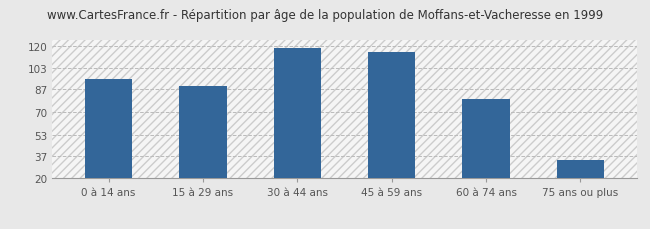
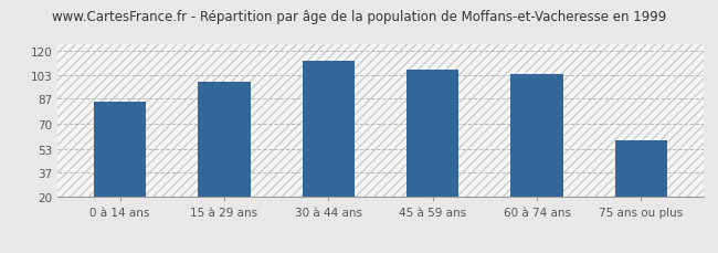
0 à 14 ans: 95 -> 85
15 à 29 ans: 90 -> 99
30 à 44 ans: 118 -> 113
45 à 59 ans: 115 -> 107
60 à 74 ans: 80 -> 104
75 ans ou plus: 34 -> 59
